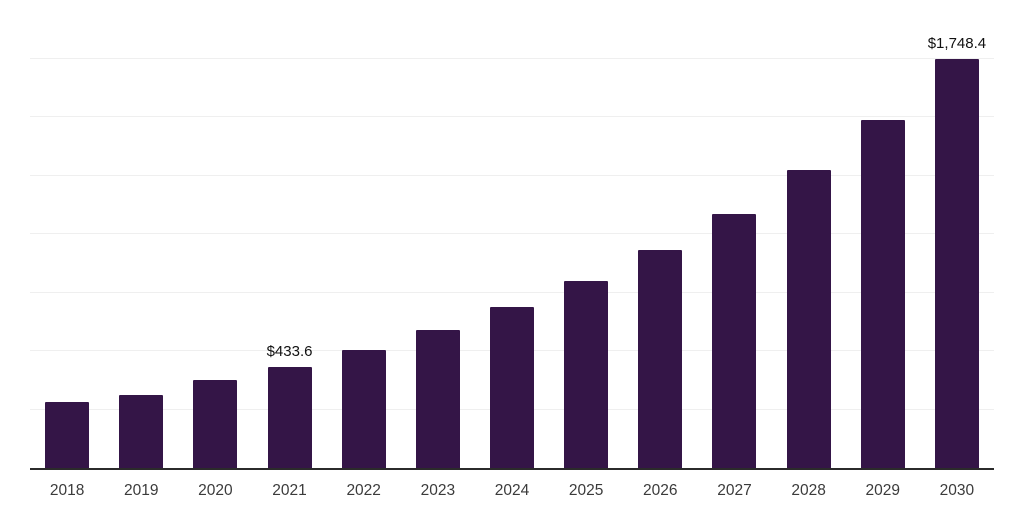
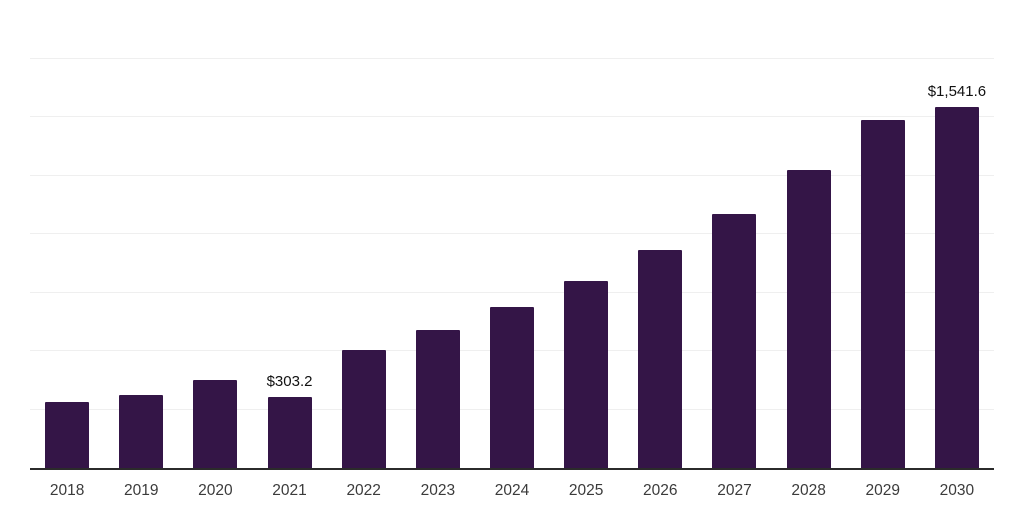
2021: $433.6 -> $303.2
2030: $1,748.4 -> $1,541.6
